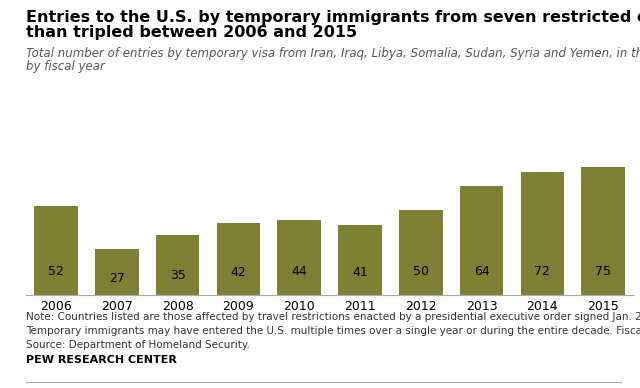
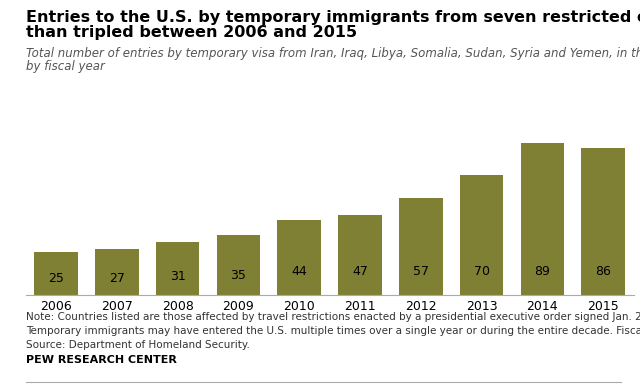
2006: 52 -> 25
2008: 35 -> 31
2009: 42 -> 35
2011: 41 -> 47
2012: 50 -> 57
2013: 64 -> 70
2014: 72 -> 89
2015: 75 -> 86
